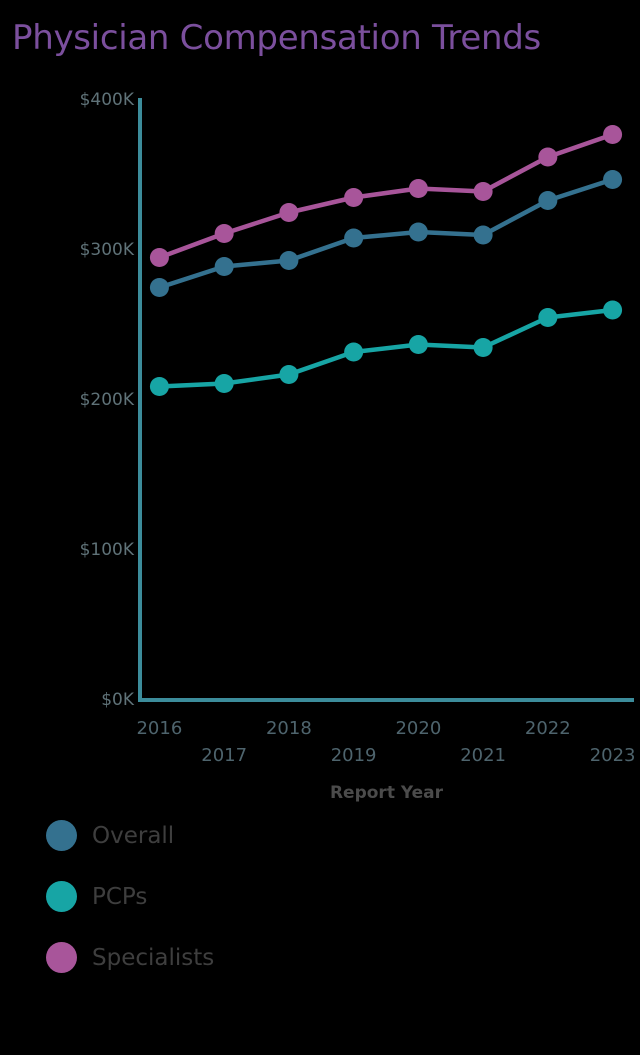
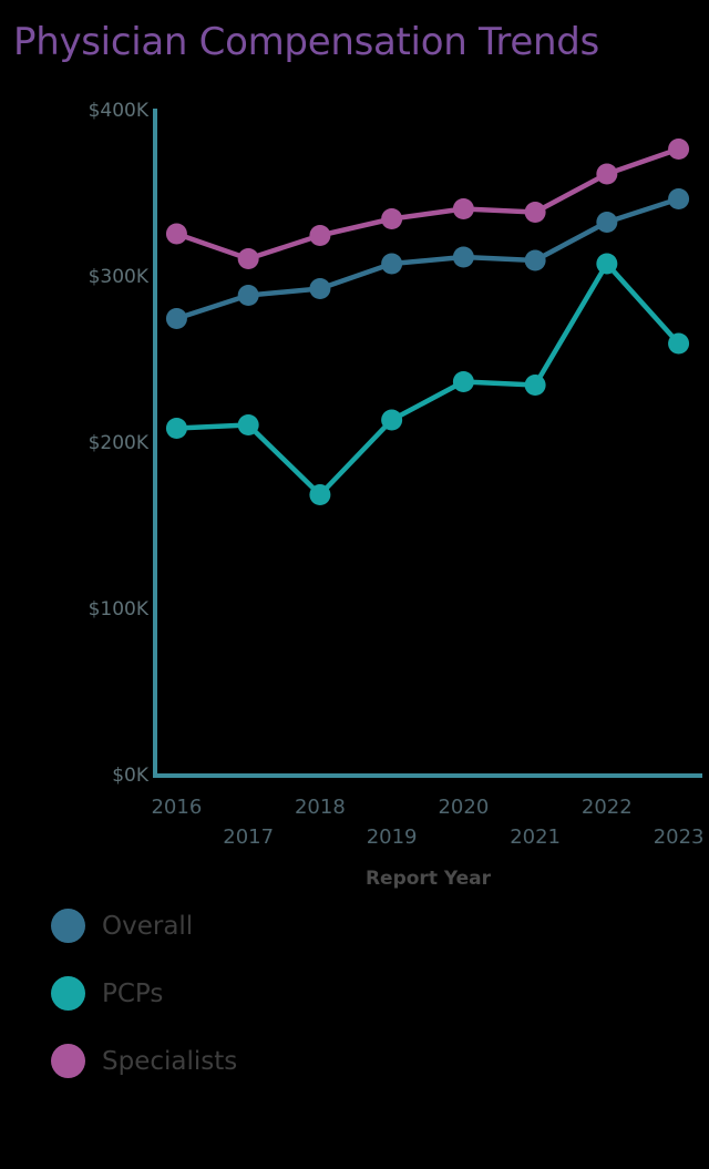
Specialists/2016: $295K -> $326K
PCPs/2018: $217K -> $169K
PCPs/2019: $232K -> $214K
PCPs/2022: $255K -> $308K
